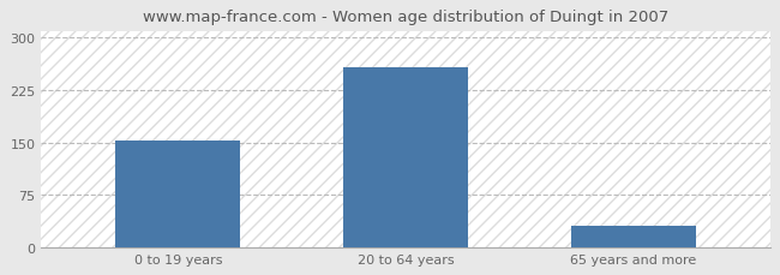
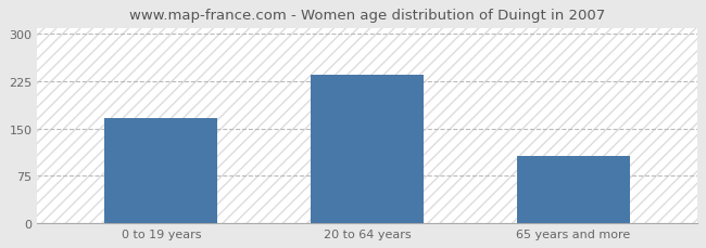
0 to 19 years: 152 -> 166
20 to 64 years: 257 -> 236
65 years and more: 30 -> 106
